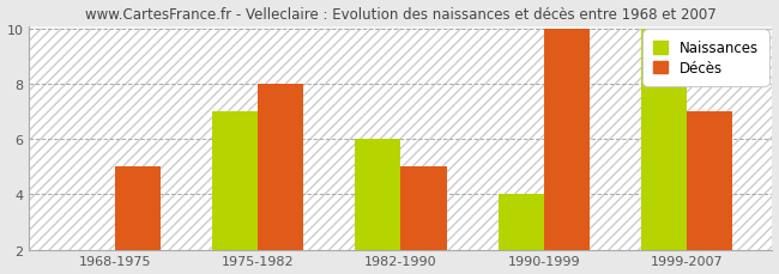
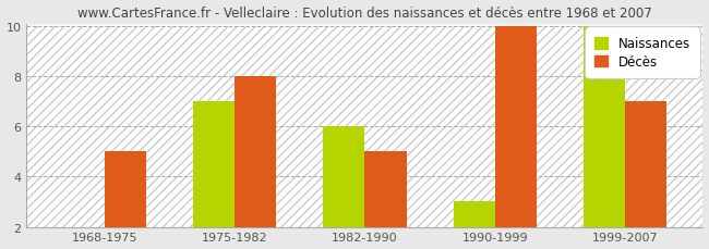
Naissances/1990-1999: 4 -> 3
